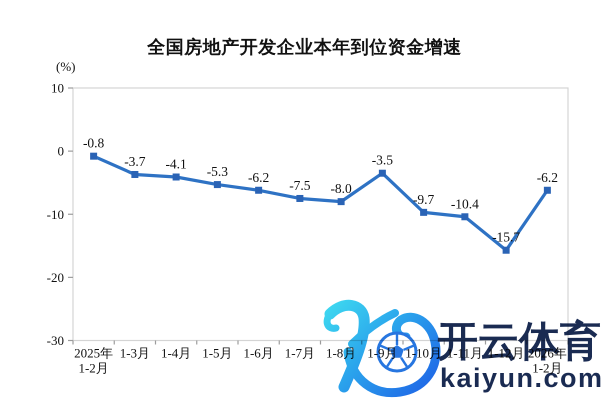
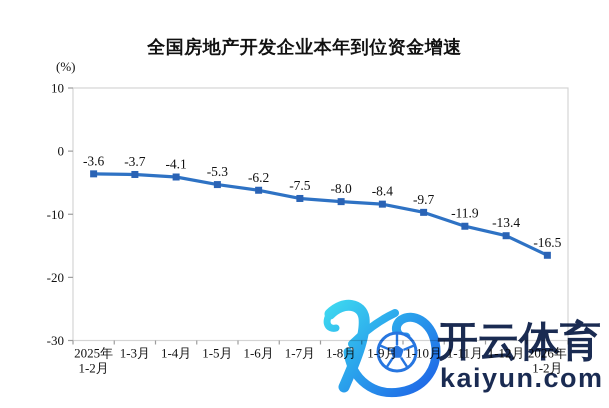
2025年 1-2月: -0.8 -> -3.6
1-9月: -3.5 -> -8.4
1-11月: -10.4 -> -11.9
1-12月: -15.7 -> -13.4
2026年 1-2月: -6.2 -> -16.5
